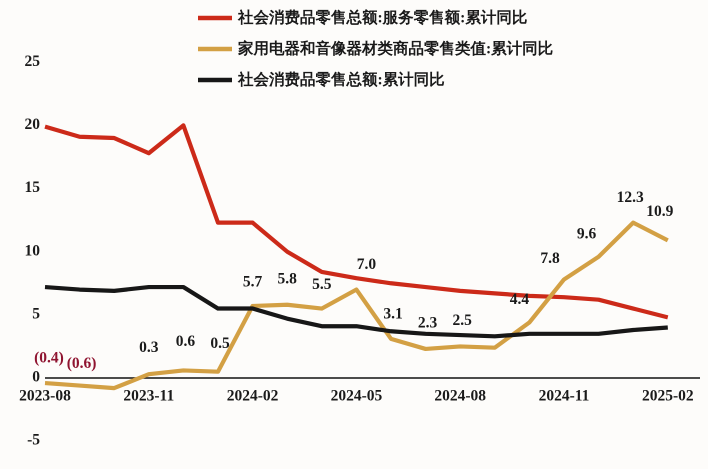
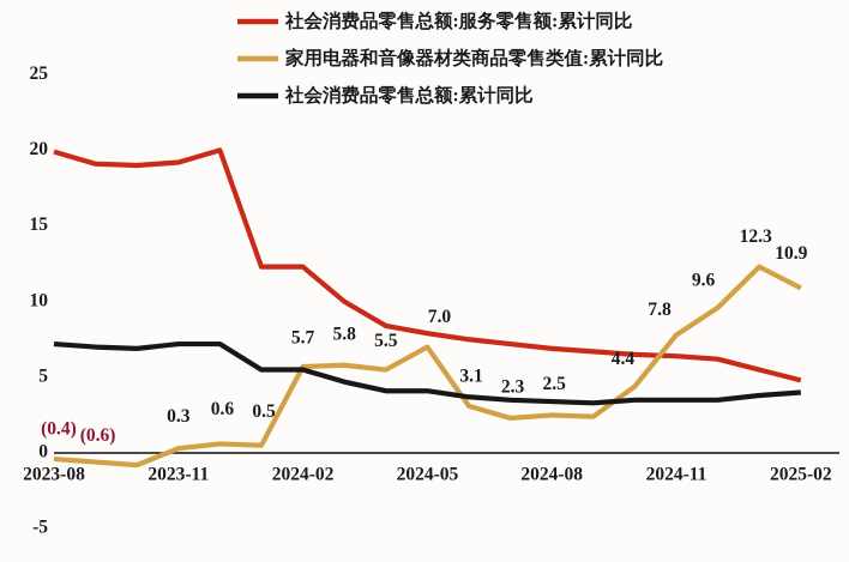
社会消费品零售总额:服务零售额:累计同比/2023-11: 17.8 -> 19.2
